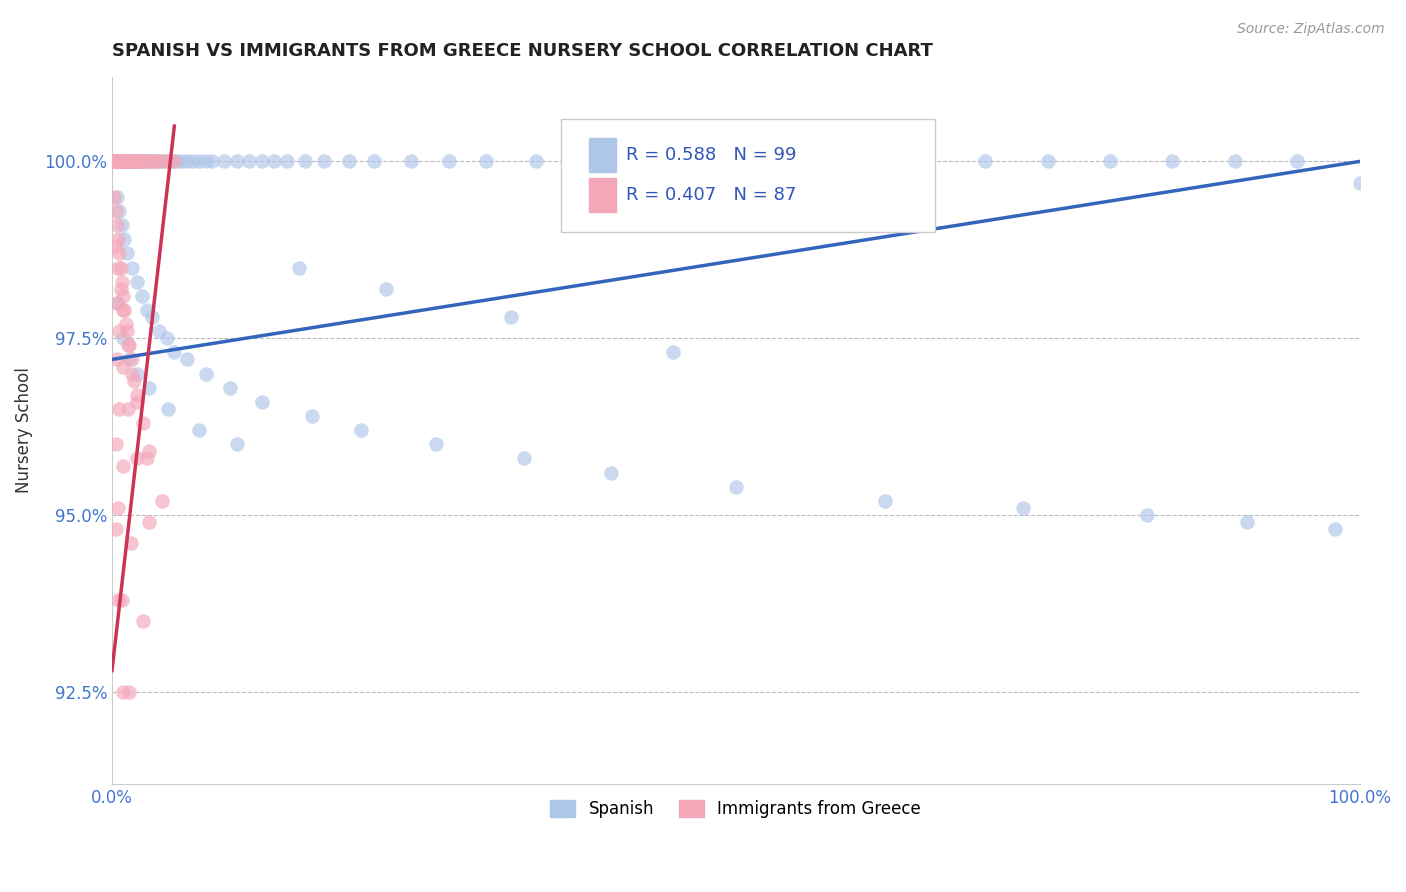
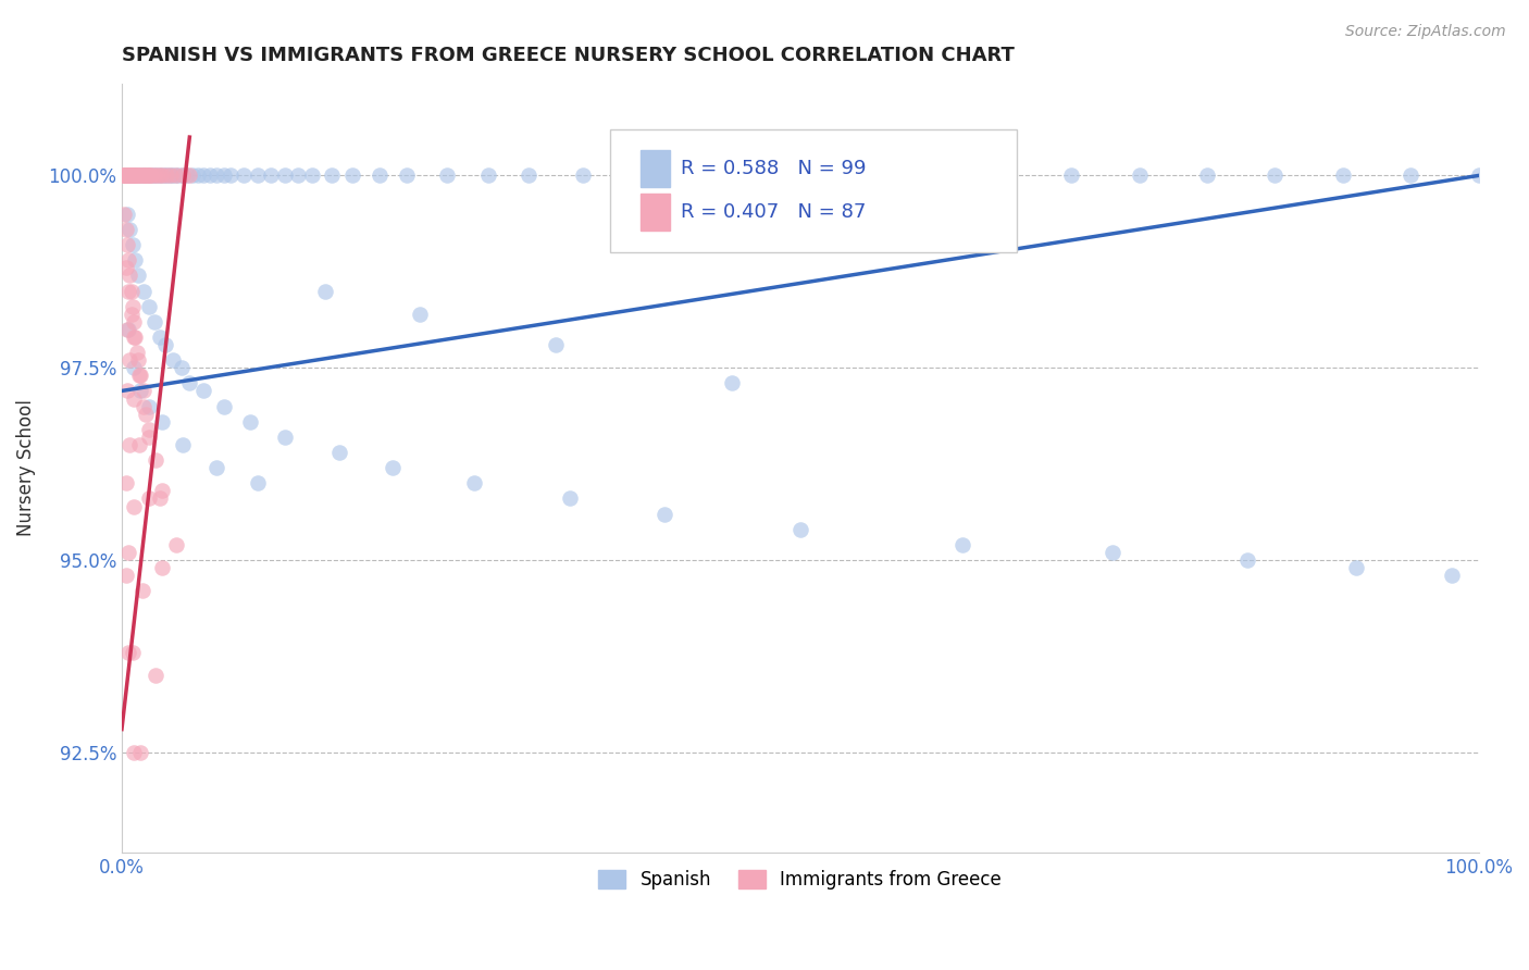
Spanish/100.0%: 99.7% -> 100.0%
